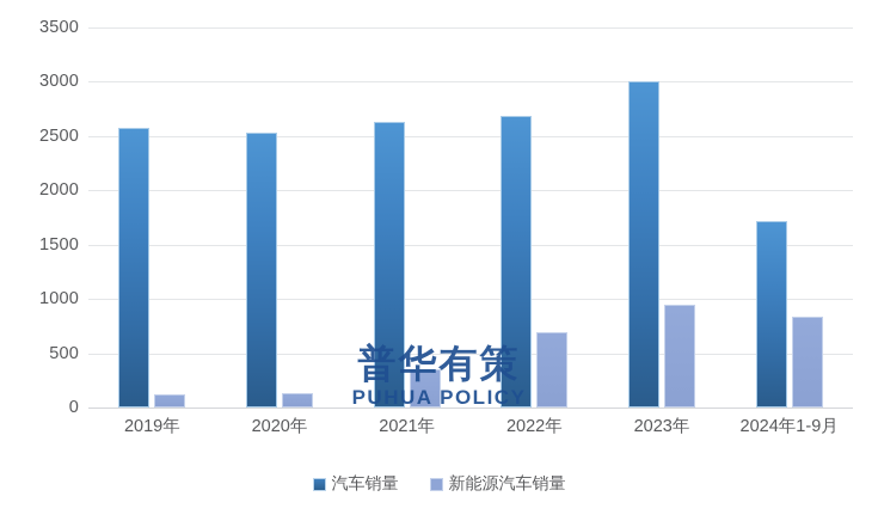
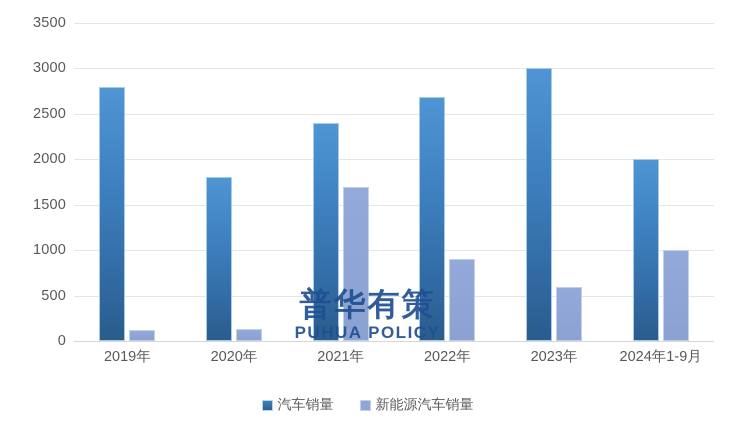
汽车销量/2019年: 2600 -> 2800
汽车销量/2020年: 2500 -> 1800
汽车销量/2021年: 2600 -> 2400
新能源汽车销量/2021年: 400 -> 1700
新能源汽车销量/2022年: 700 -> 900
新能源汽车销量/2023年: 1000 -> 600
汽车销量/2024年1-9月: 1700 -> 2000
新能源汽车销量/2024年1-9月: 800 -> 1000
